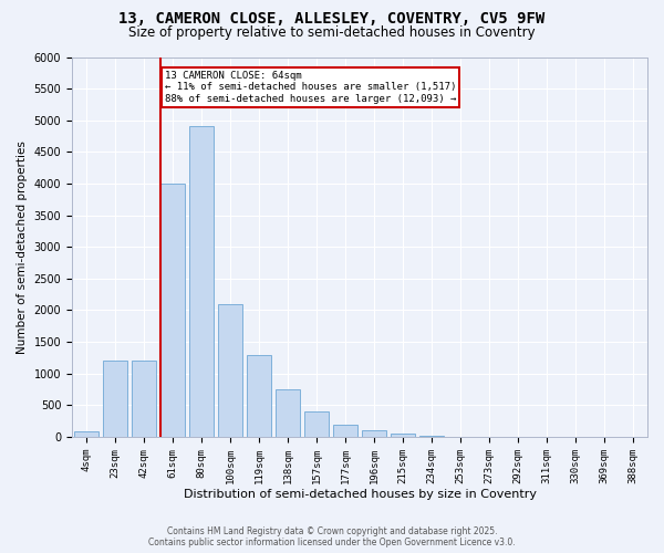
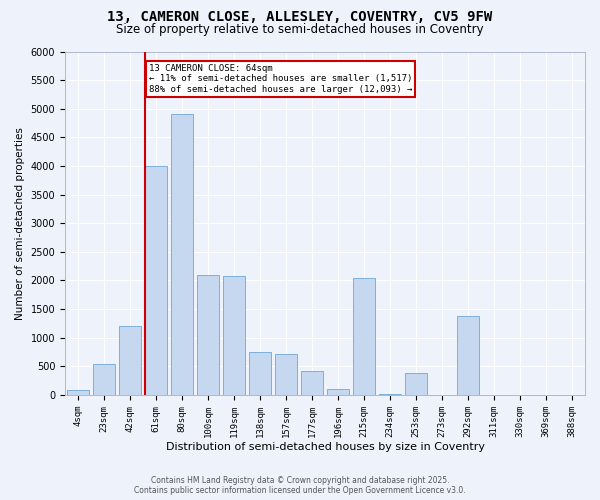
23sqm: 1200 -> 540
119sqm: 1300 -> 2080
157sqm: 400 -> 720
177sqm: 200 -> 420
215sqm: 50 -> 2040
253sqm: 10 -> 380
292sqm: 0 -> 1380
